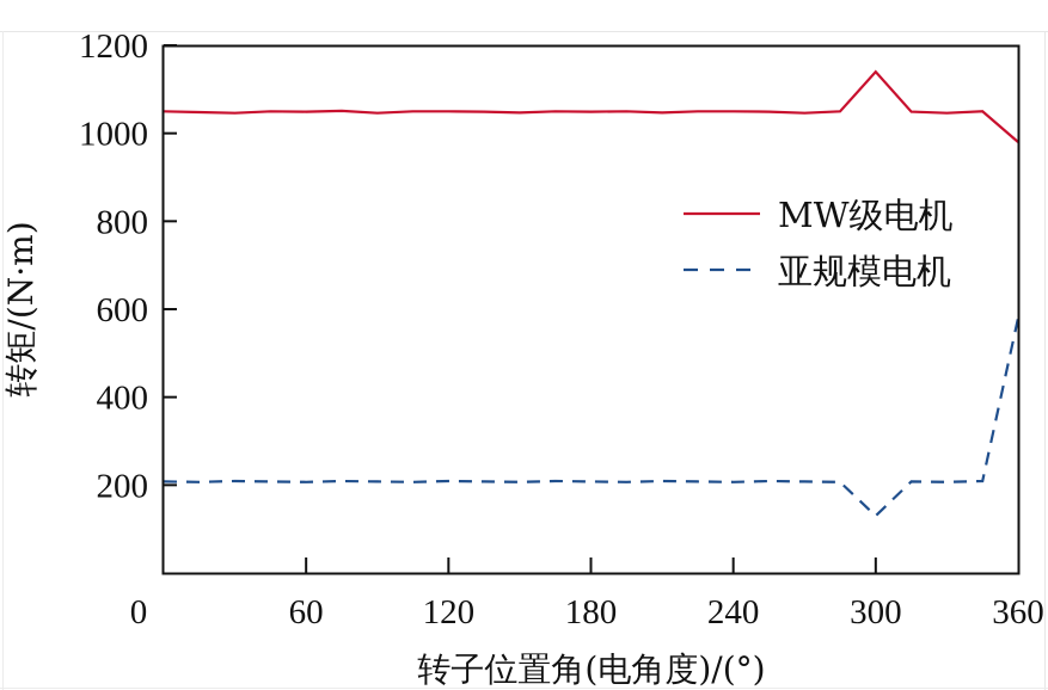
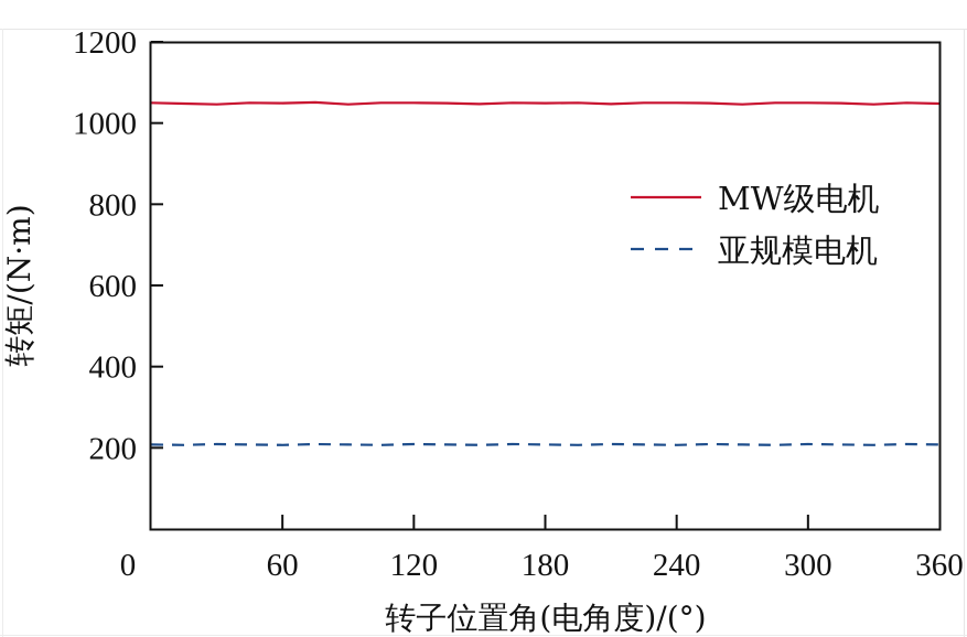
MW级电机/300: 1140 -> 1050
亚规模电机/300: 130 -> 210
MW级电机/360: 980 -> 1050
亚规模电机/360: 580 -> 210
